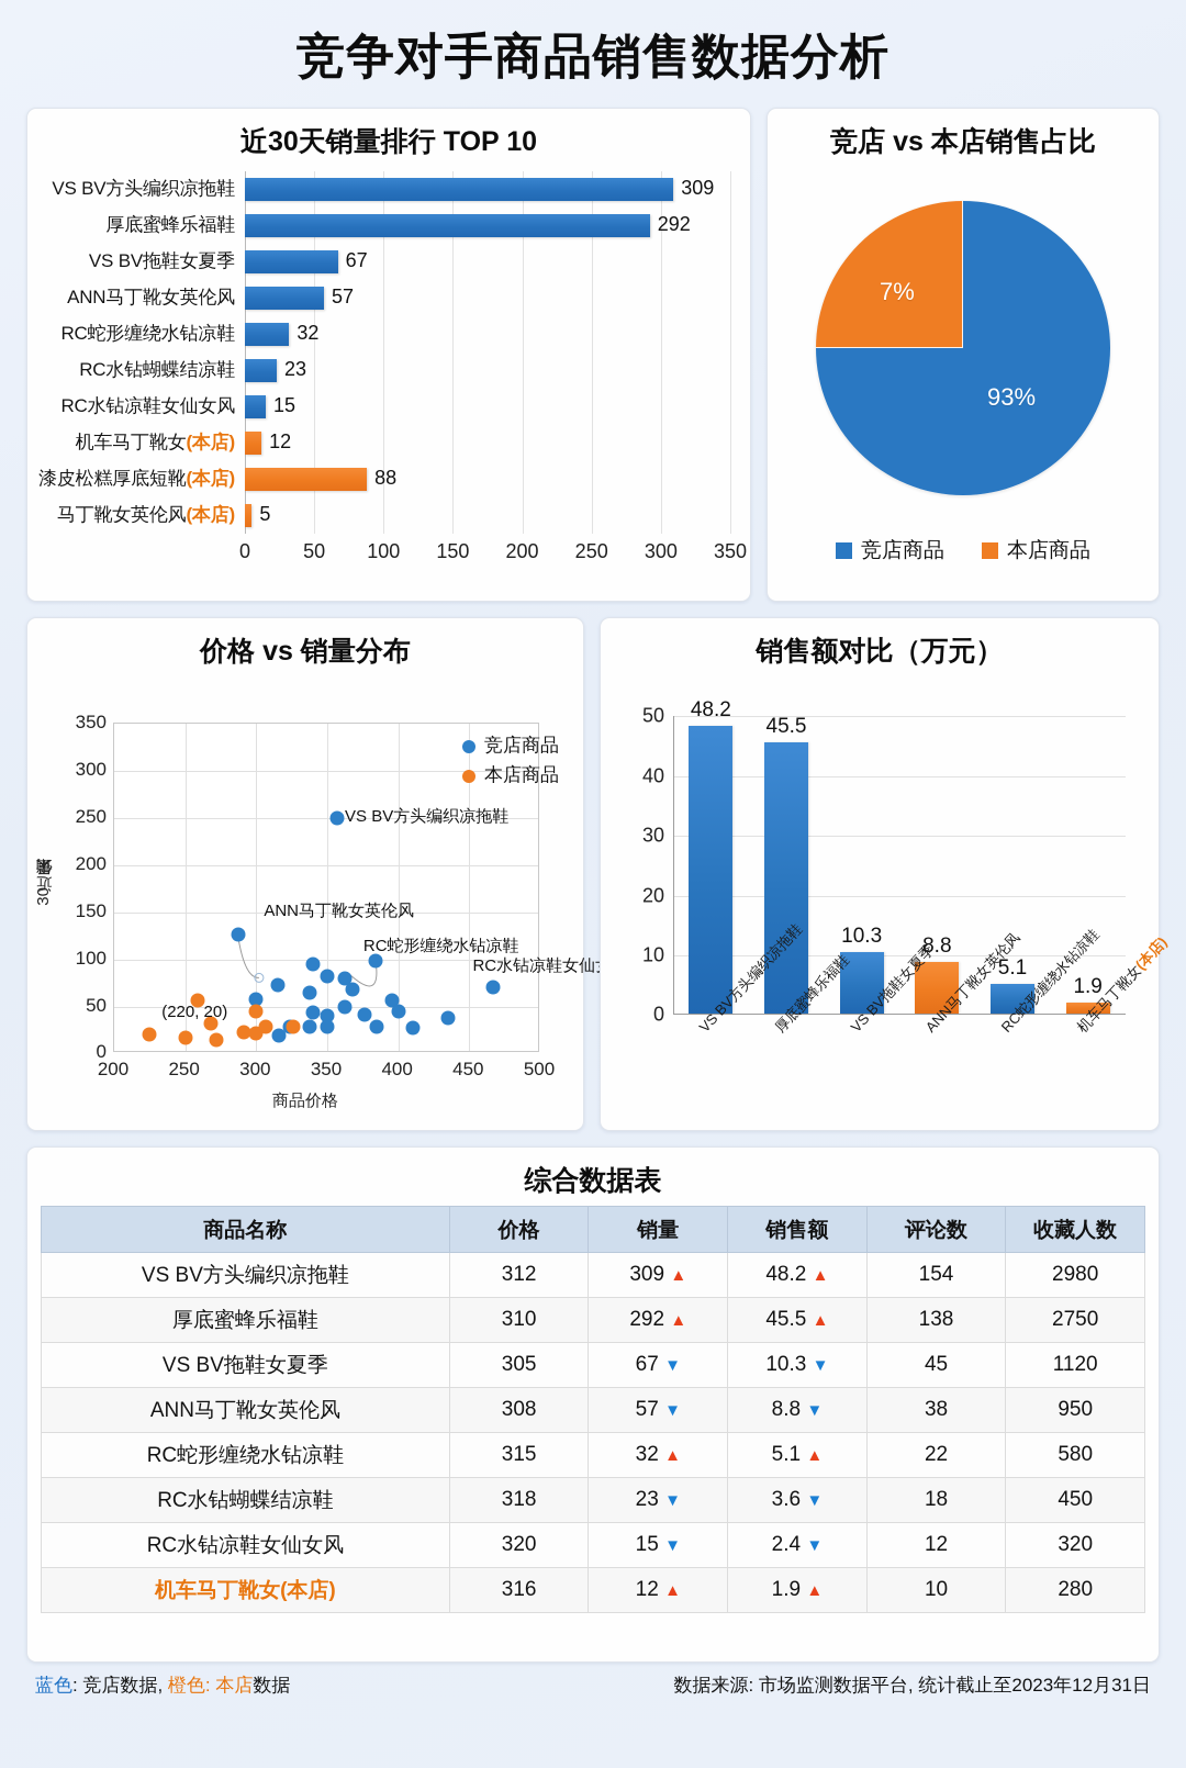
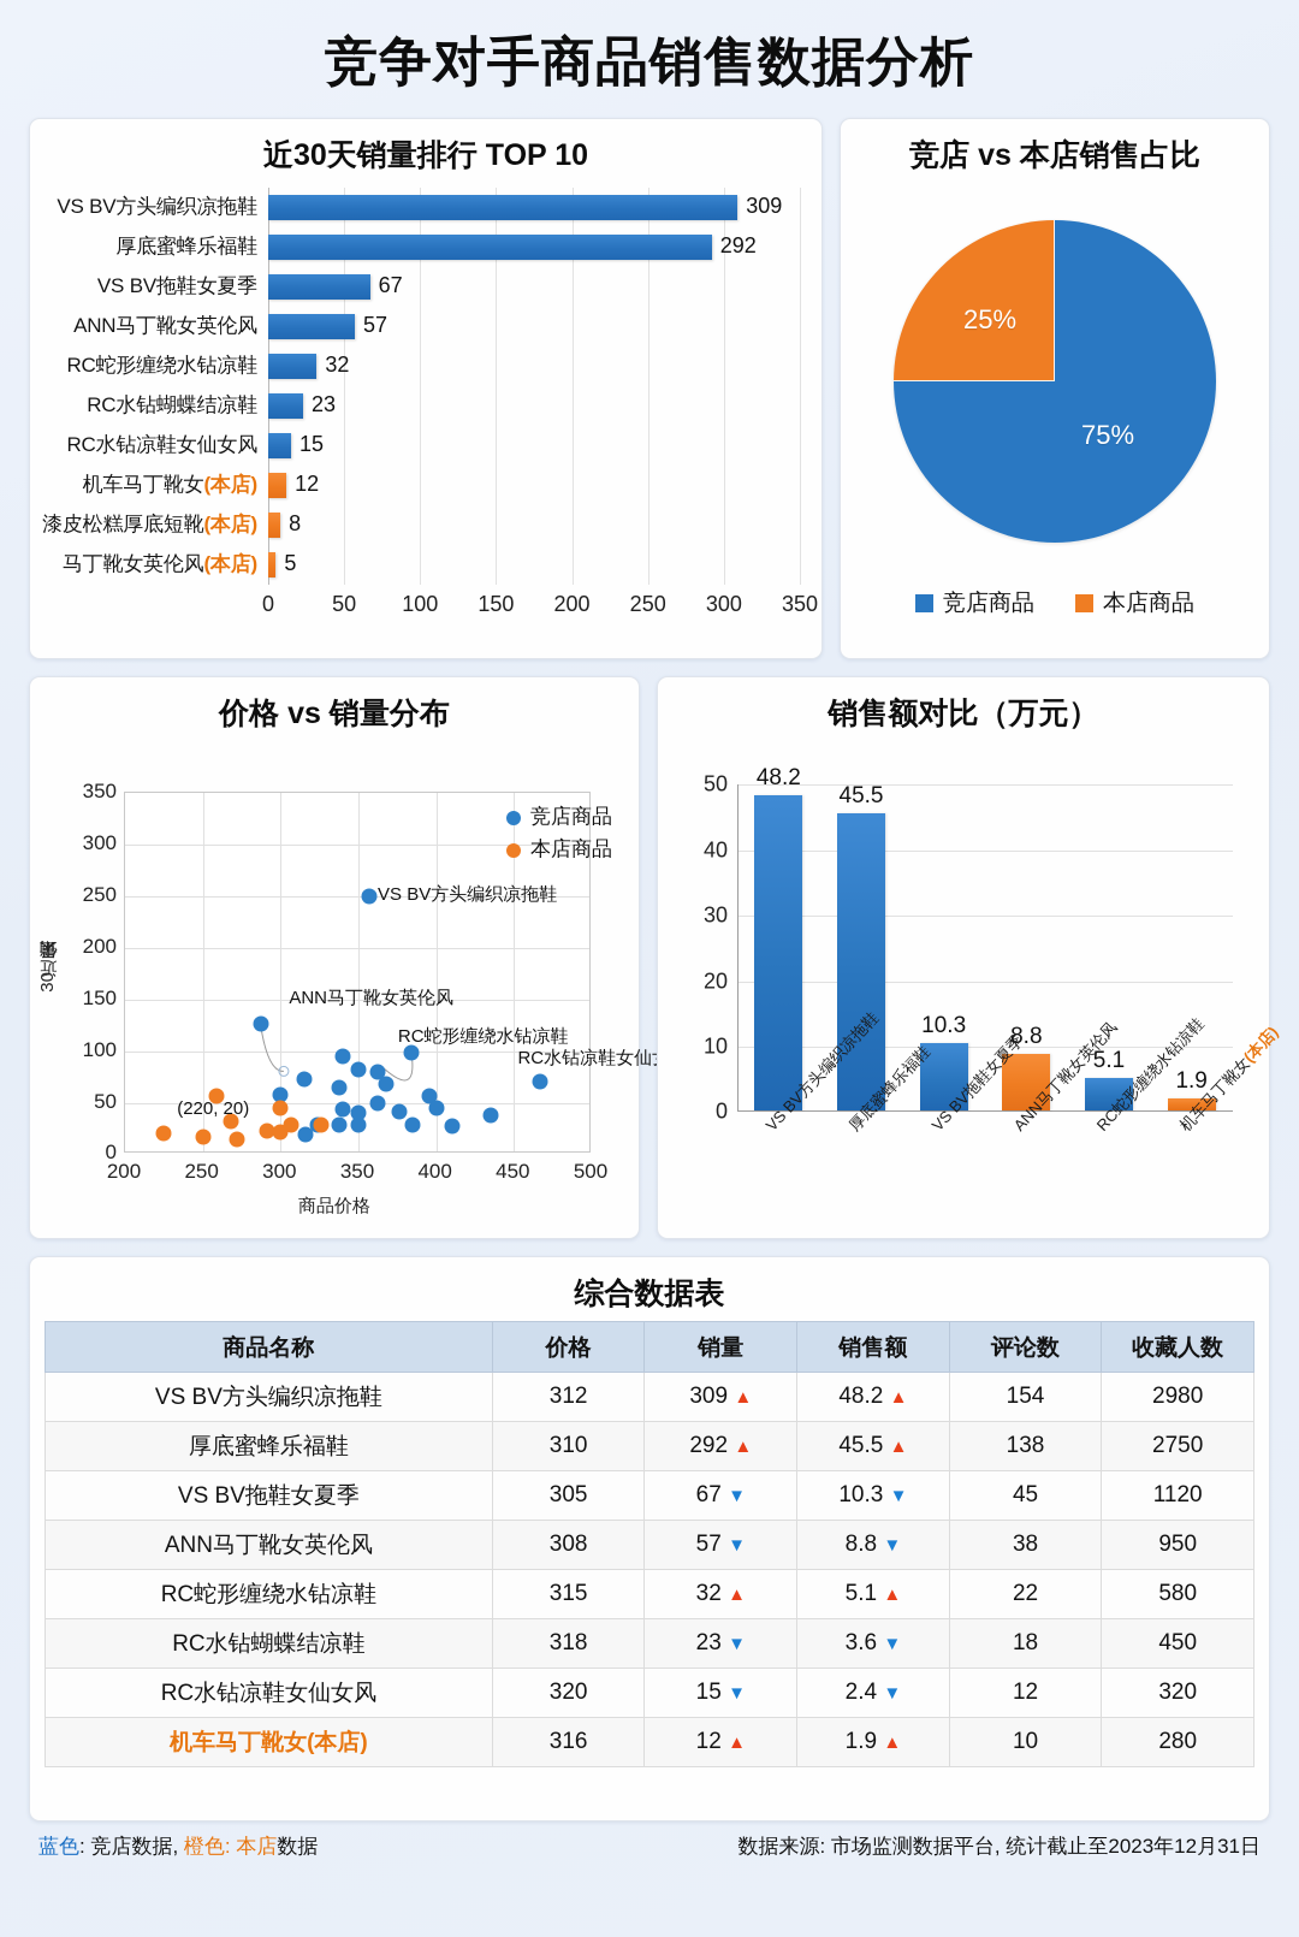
近30天销量排行 TOP 10/漆皮松糕厚底短靴(本店): 88 -> 8
竞店 vs 本店销售占比/竞店商品: 93% -> 75%
竞店 vs 本店销售占比/本店商品: 7% -> 25%
